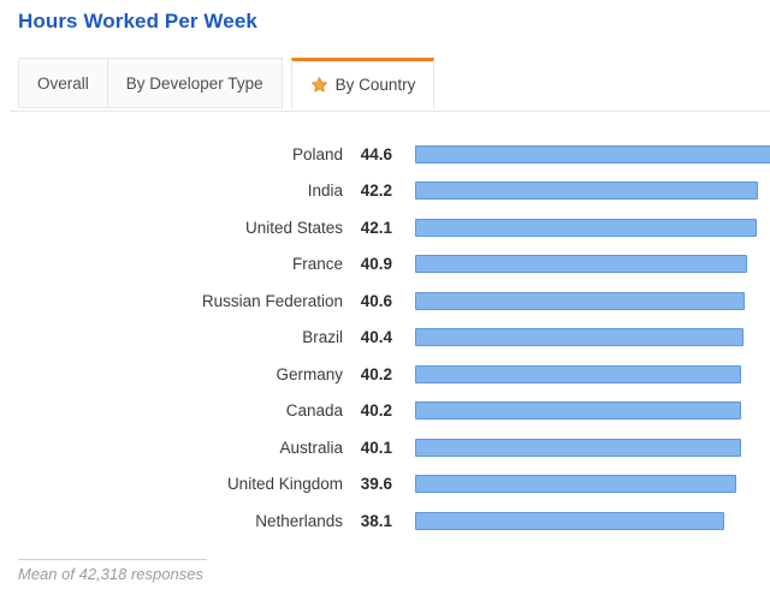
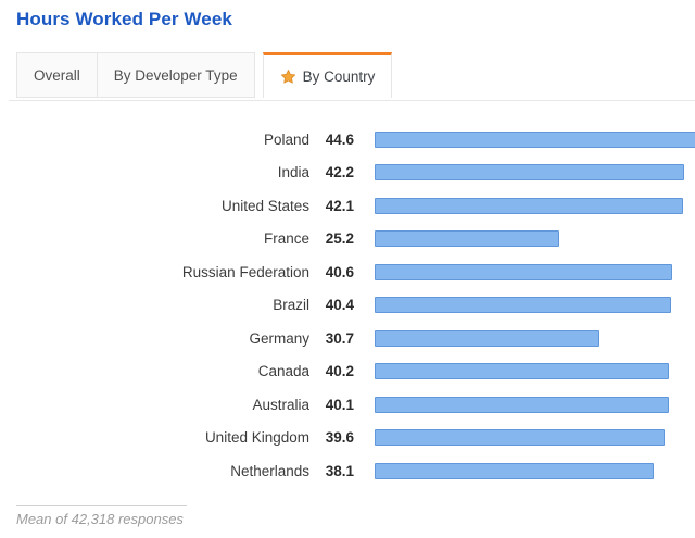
France: 40.9 -> 25.2
Germany: 40.2 -> 30.7
